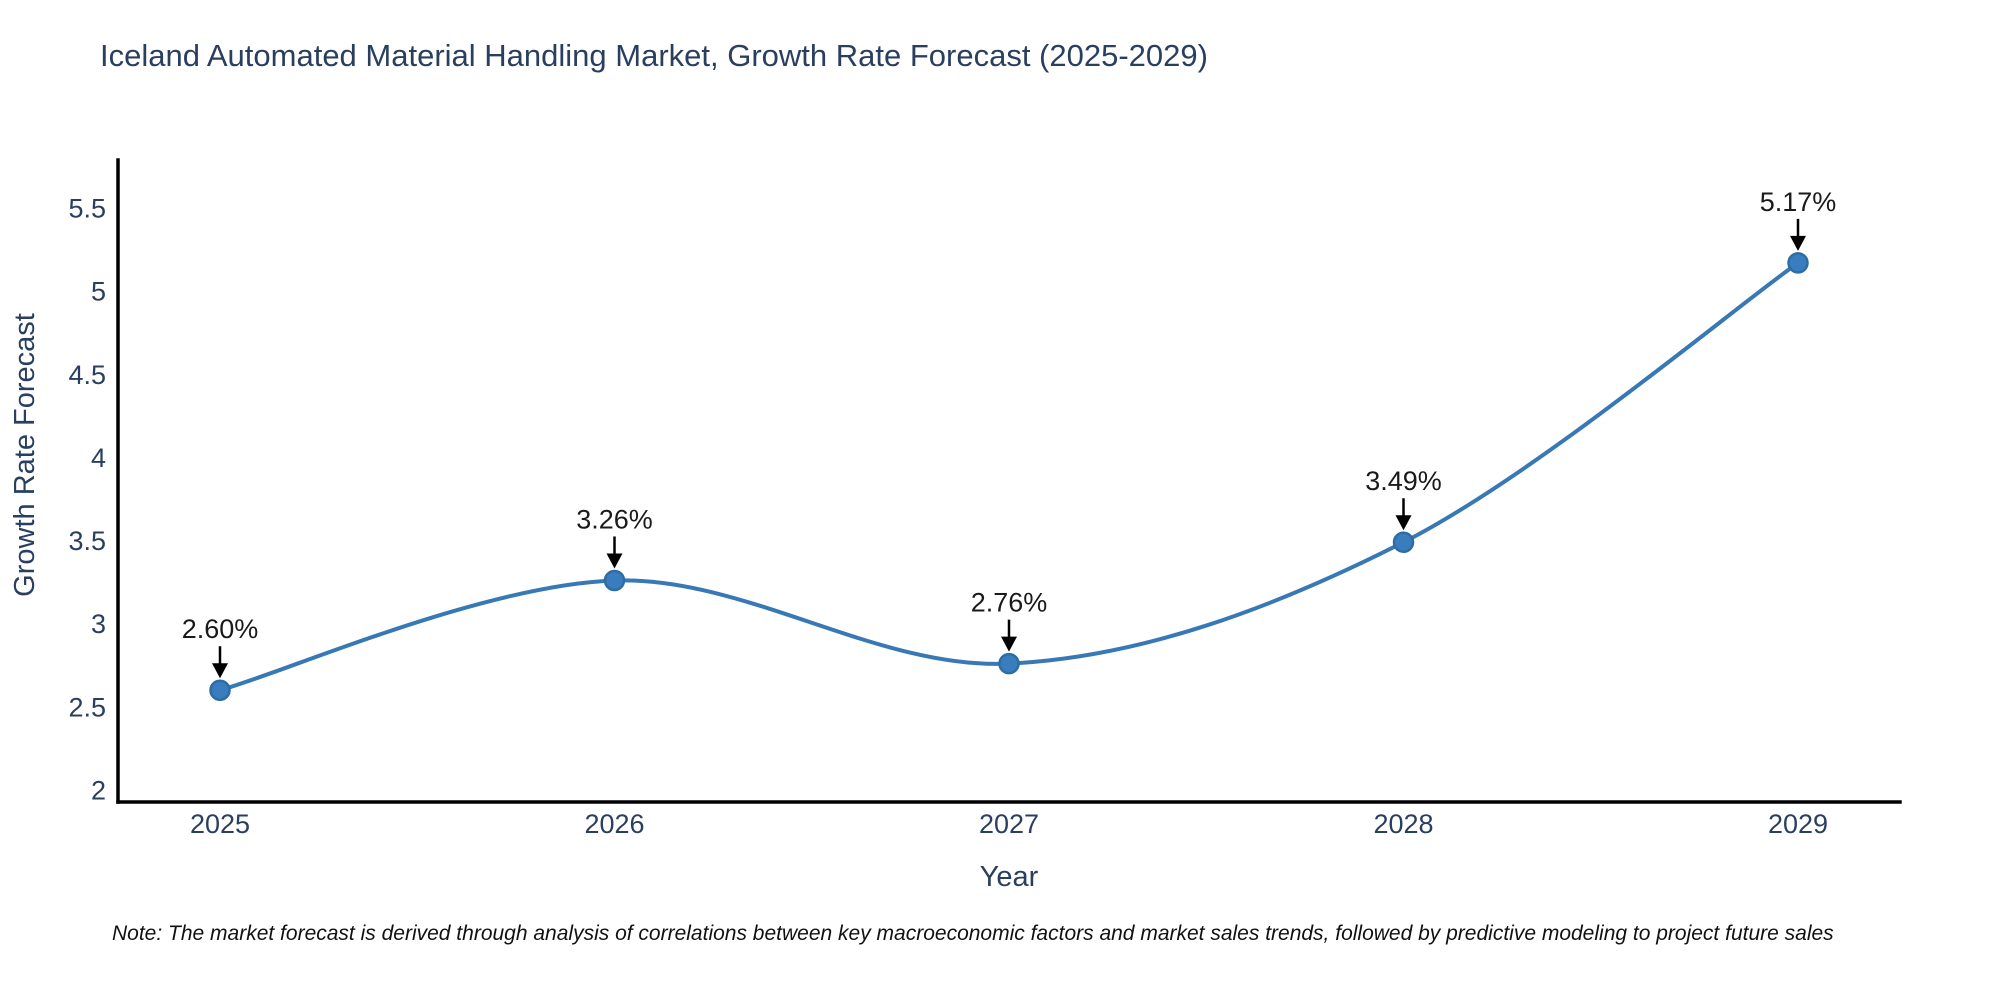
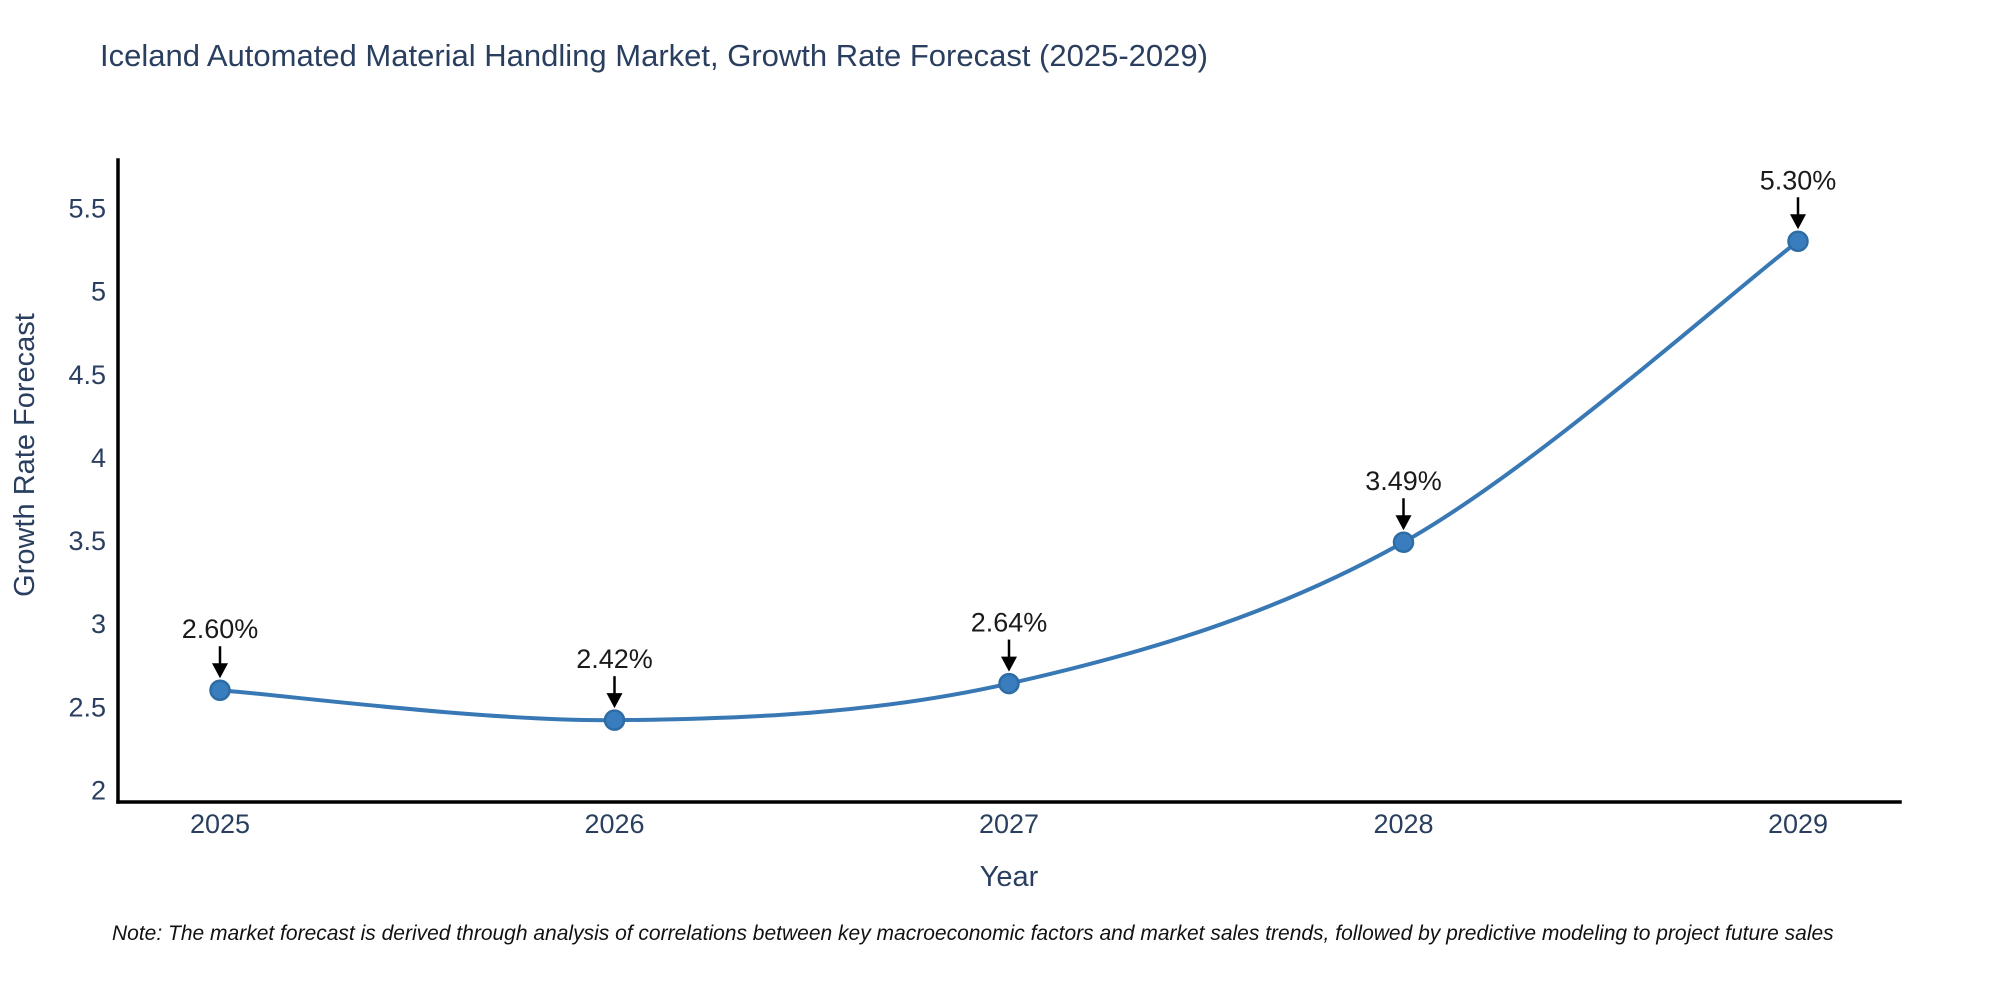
2026: 3.26% -> 2.42%
2027: 2.76% -> 2.64%
2029: 5.17% -> 5.30%
